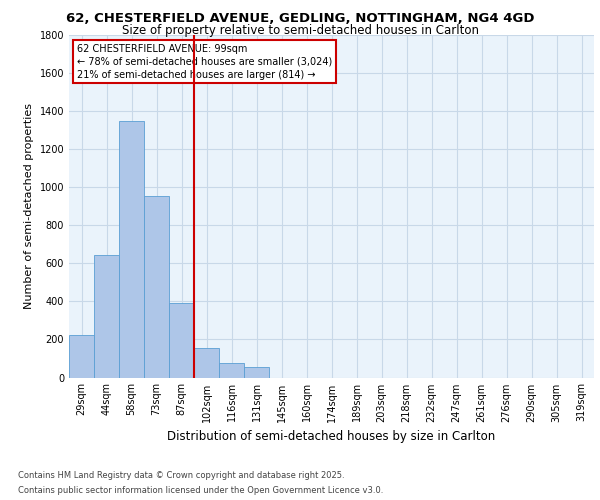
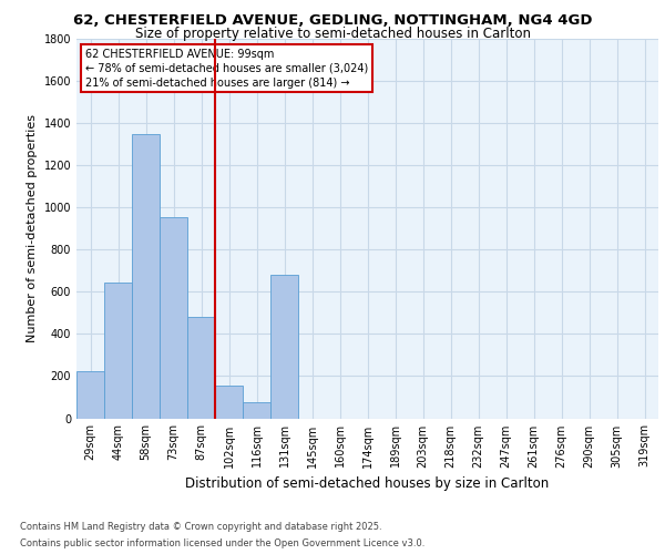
87sqm: 390 -> 480
131sqm: 60 -> 680
